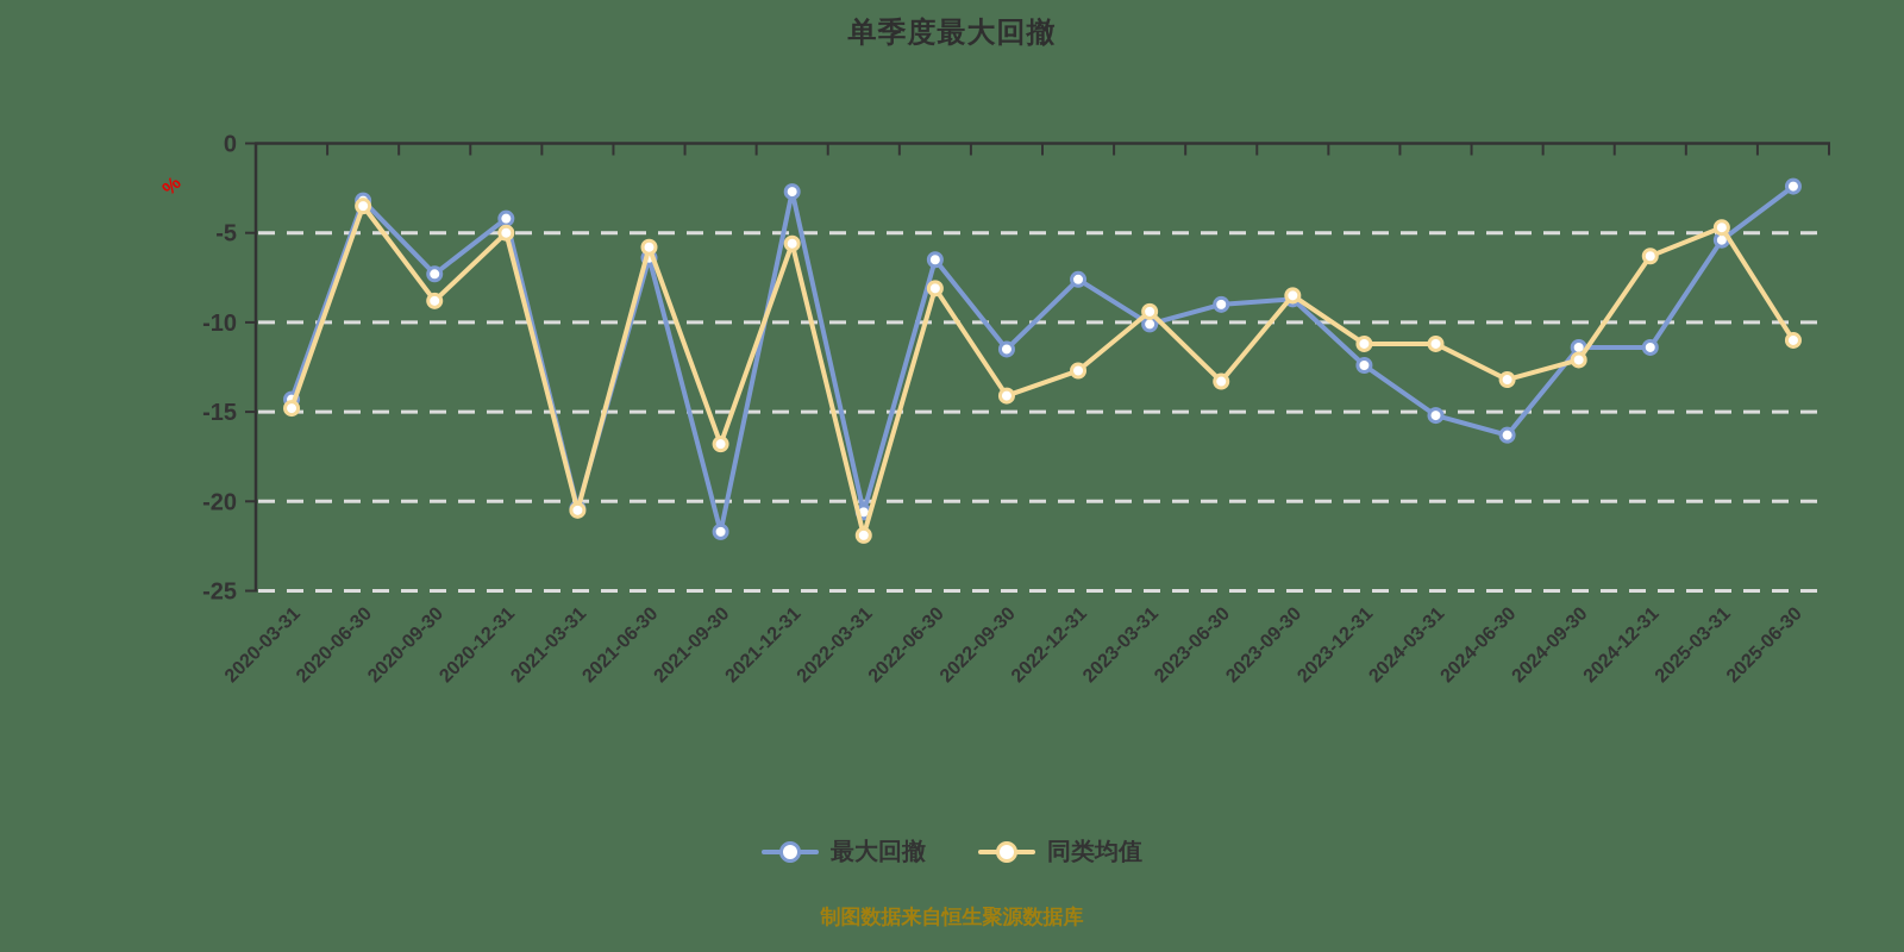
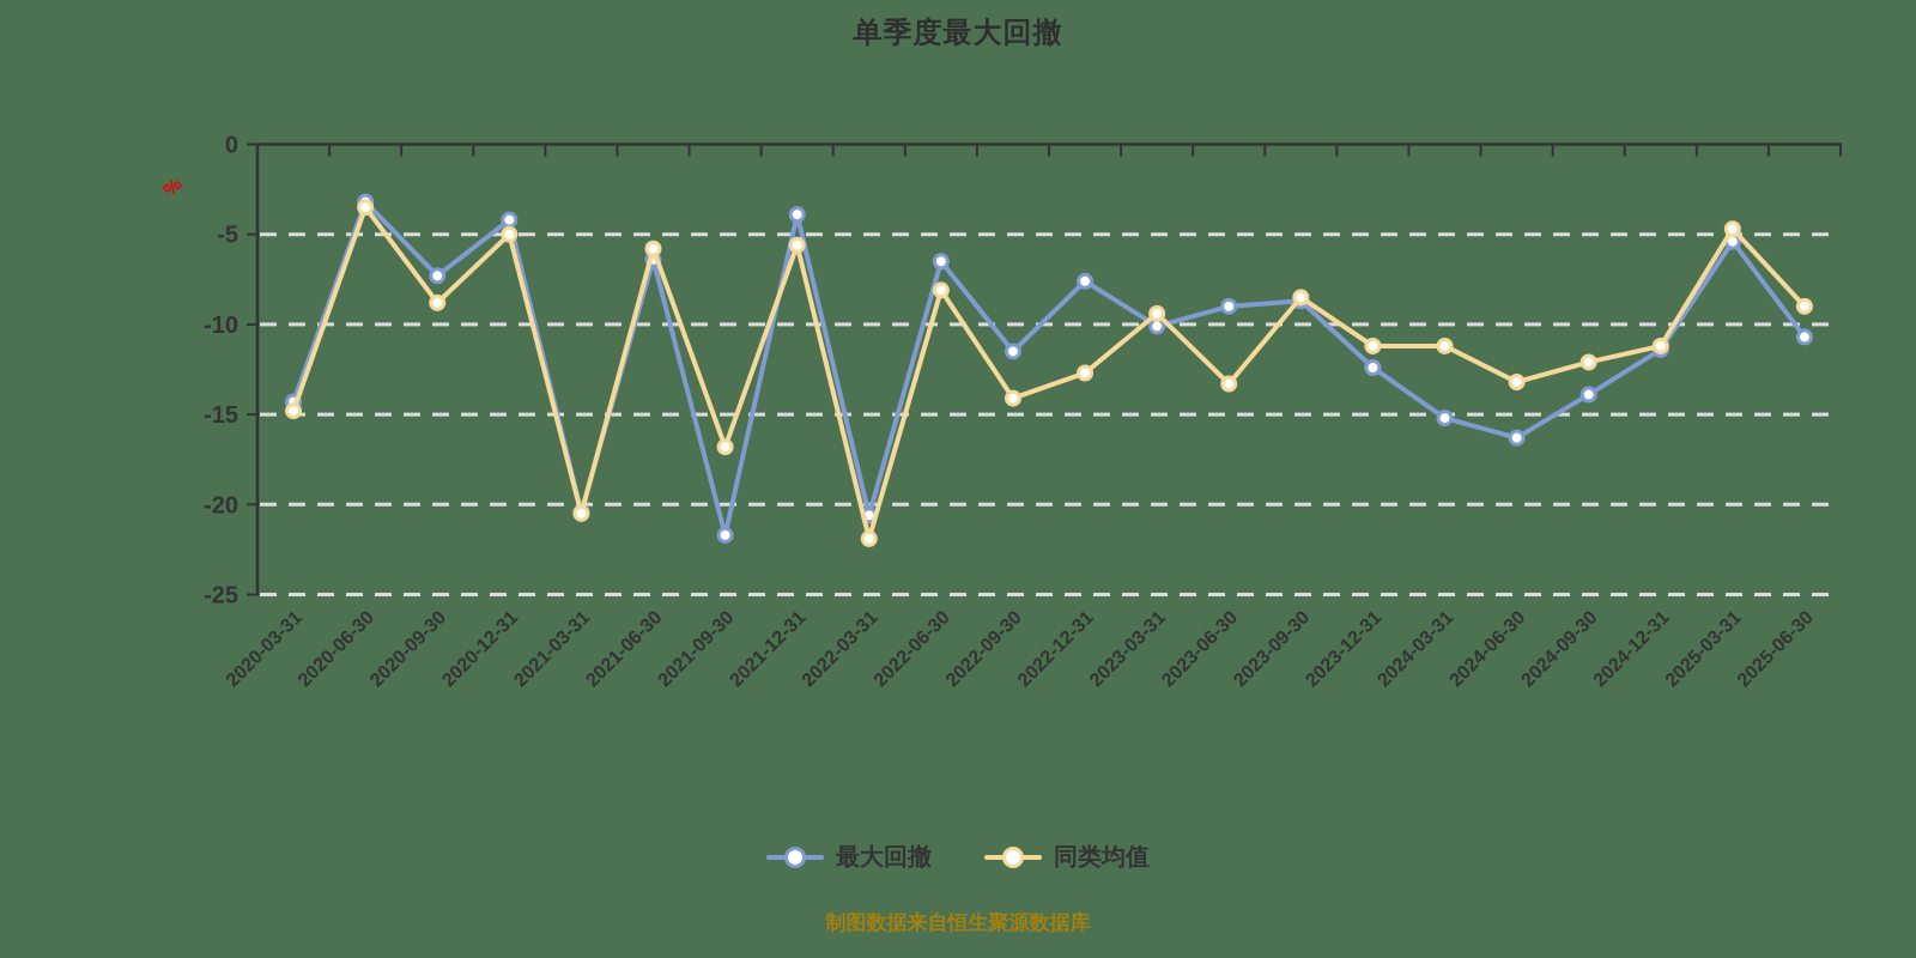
最大回撤/2021-12-31: -2.7 -> -3.9
最大回撤/2024-09-30: -11.4 -> -13.9
同类均值/2024-12-31: -6.3 -> -11.2
最大回撤/2025-06-30: -2.4 -> -10.7
同类均值/2025-06-30: -11.0 -> -9.0
